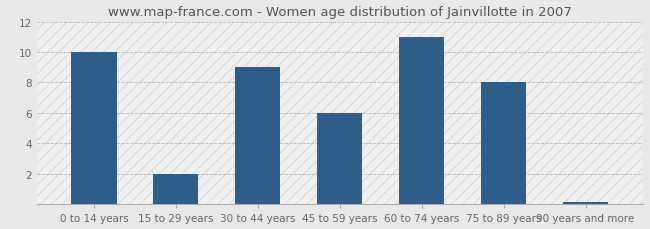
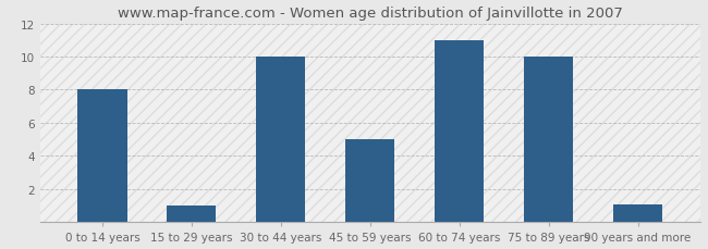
0 to 14 years: 10.0 -> 8.0
15 to 29 years: 2.0 -> 1.0
30 to 44 years: 9.0 -> 10.0
45 to 59 years: 6.0 -> 5.0
75 to 89 years: 8.0 -> 10.0
90 years and more: 0.1 -> 1.1
